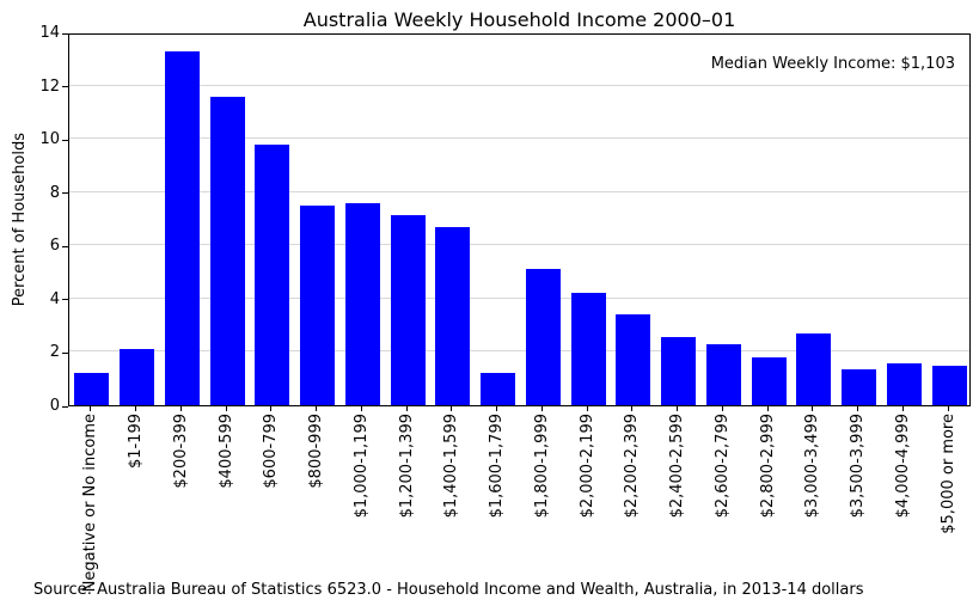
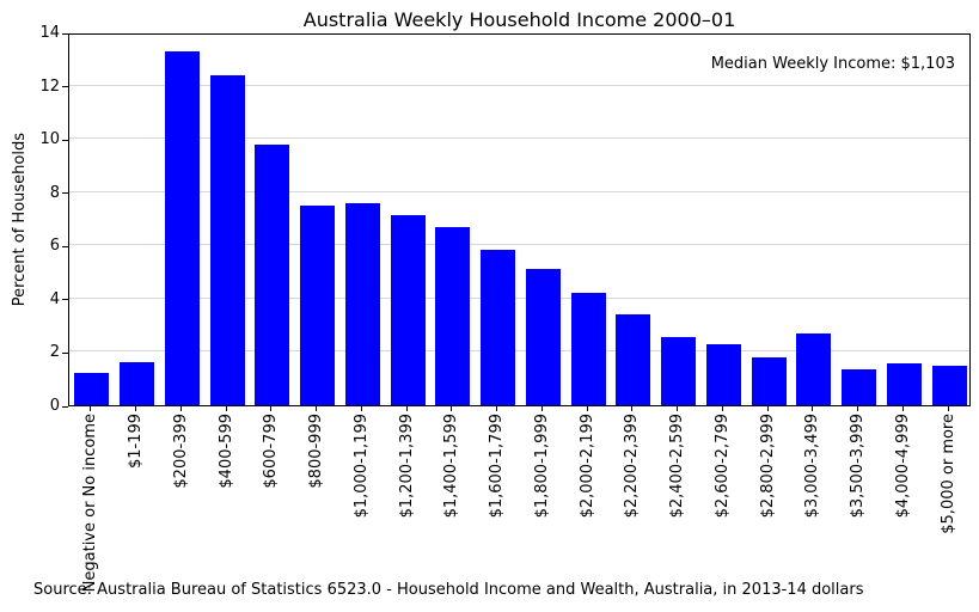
$1-199: 2.1 -> 1.6
$400-599: 11.6 -> 12.4
$1,600-1,799: 1.2 -> 5.8
